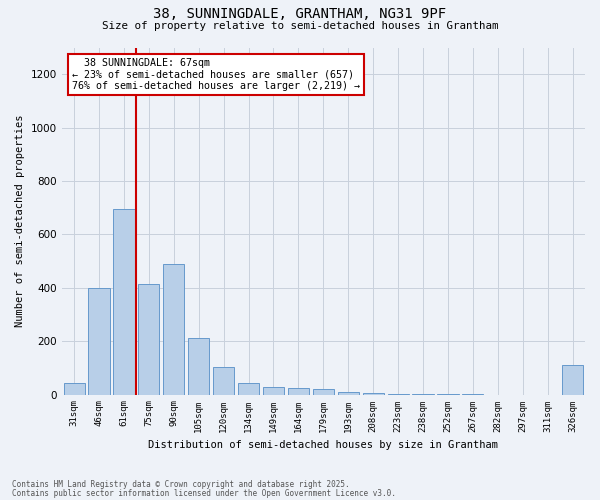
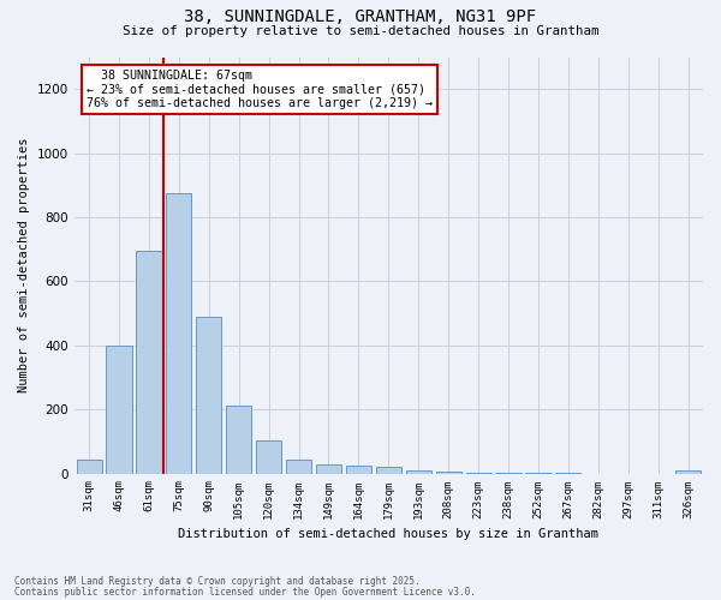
75sqm: 415 -> 875
326sqm: 110 -> 10
